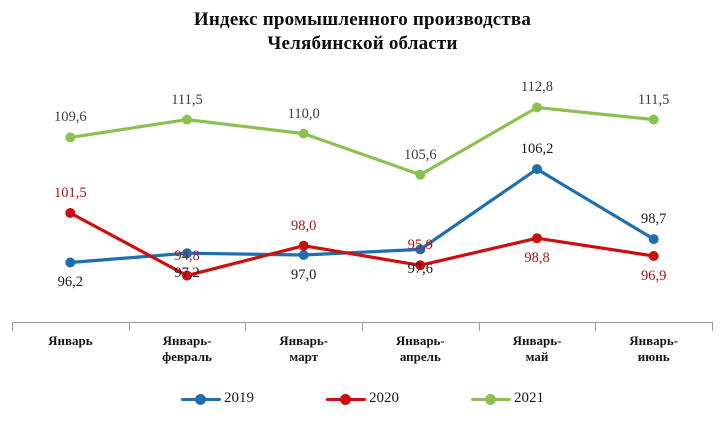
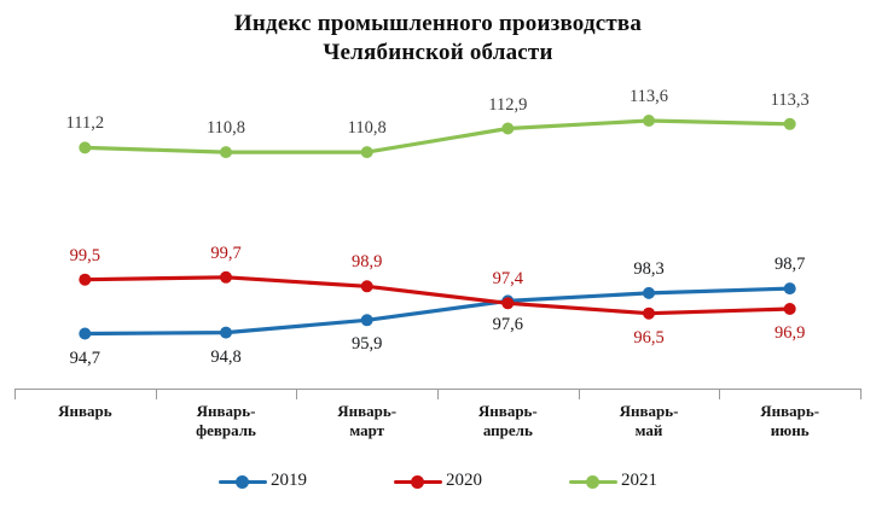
2019/Январь: 96,2 -> 94,7
2020/Январь: 101,5 -> 99,5
2021/Январь: 109,6 -> 111,2
2019/Январь-февраль: 97,2 -> 94,8
2020/Январь-февраль: 94,8 -> 99,7
2021/Январь-февраль: 111,5 -> 110,8
2019/Январь-март: 97,0 -> 95,9
2020/Январь-март: 98,0 -> 98,9
2021/Январь-март: 110,0 -> 110,8
2020/Январь-апрель: 95,9 -> 97,4
2021/Январь-апрель: 105,6 -> 112,9
2019/Январь-май: 106,2 -> 98,3
2020/Январь-май: 98,8 -> 96,5
2021/Январь-май: 112,8 -> 113,6
2021/Январь-июнь: 111,5 -> 113,3
